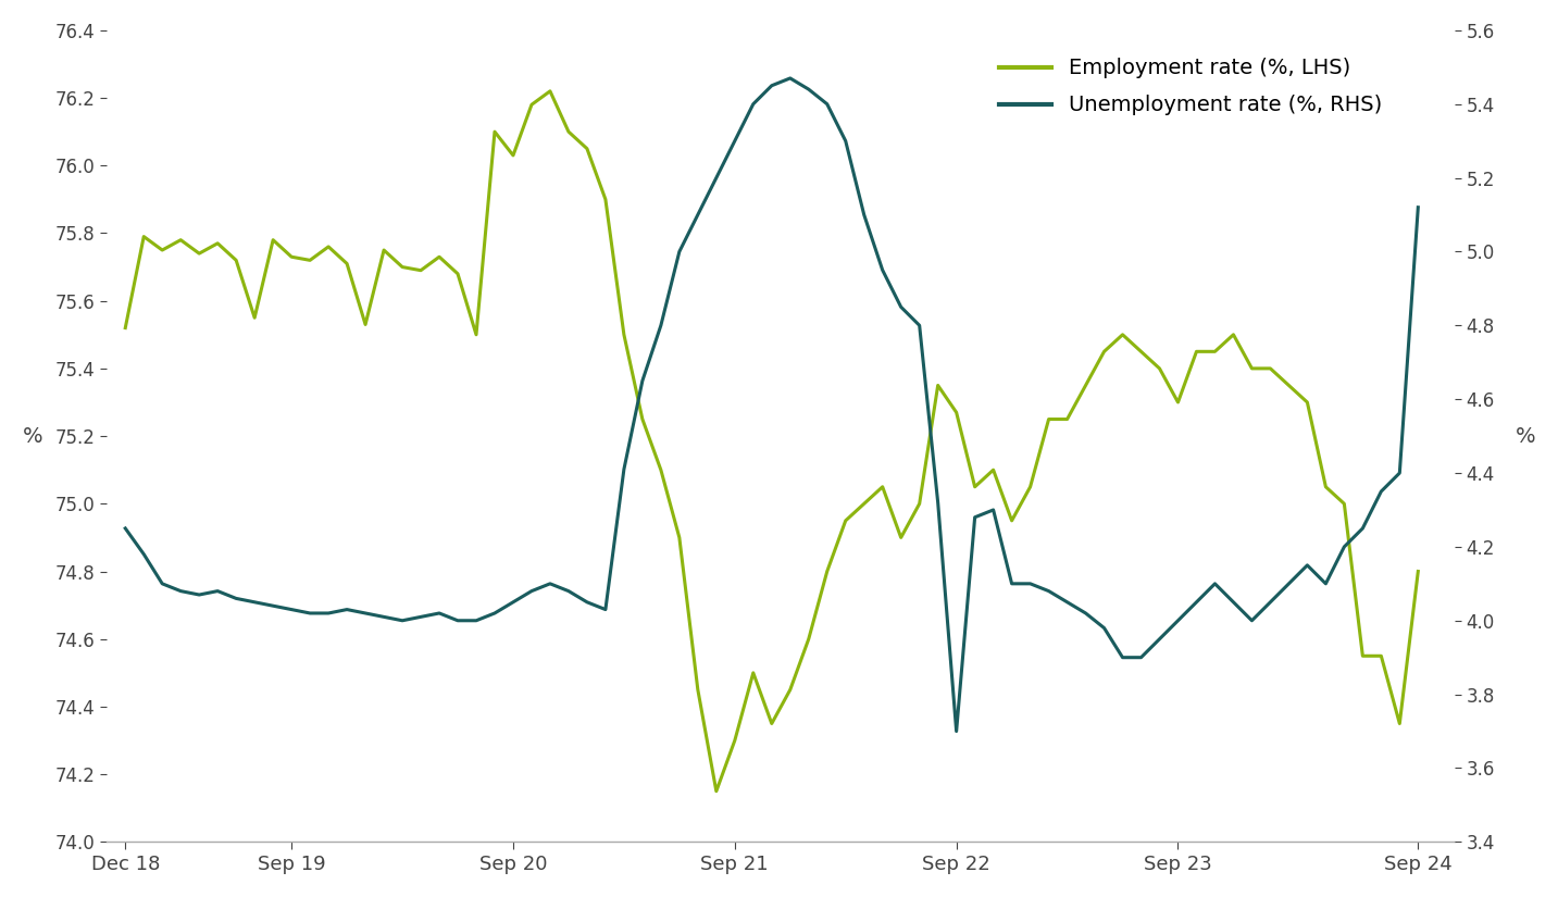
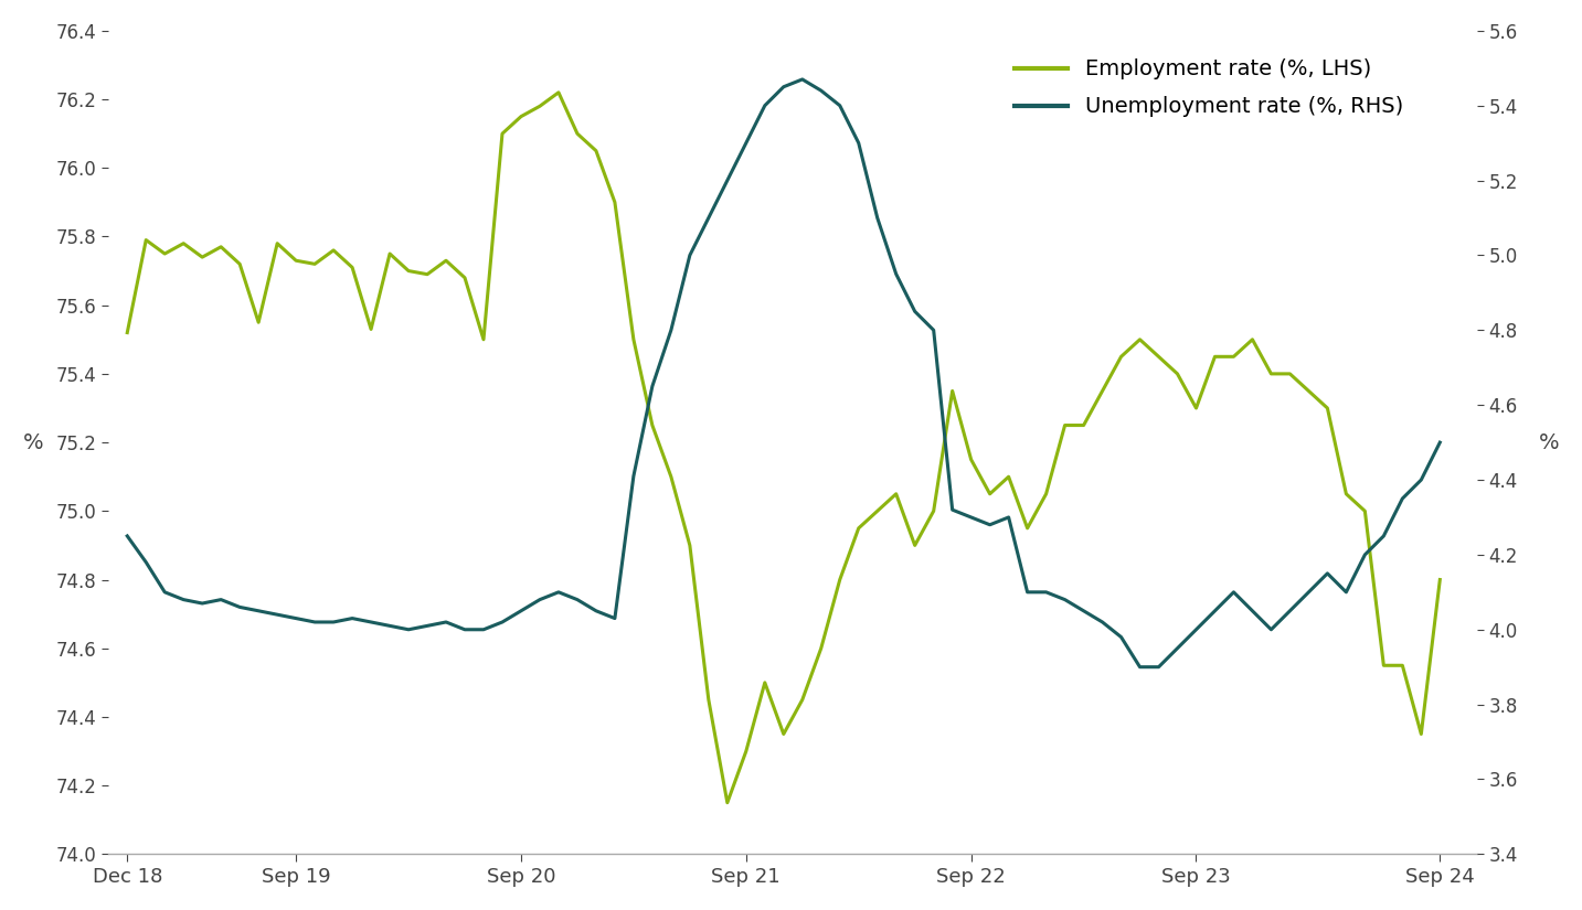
Employment rate (%, LHS)/Sep 20: 76.03 -> 76.15
Employment rate (%, LHS)/Sep 22: 75.27 -> 75.15
Unemployment rate (%, RHS)/Sep 22: 3.70 -> 4.30
Unemployment rate (%, RHS)/Sep 24: 5.12 -> 4.50
